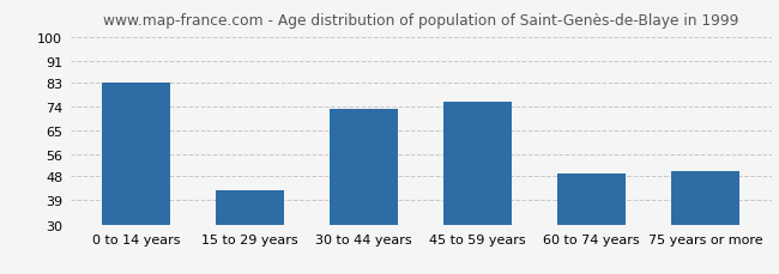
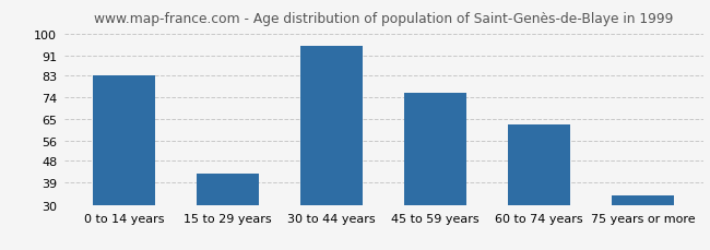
30 to 44 years: 73 -> 95
60 to 74 years: 49 -> 63
75 years or more: 50 -> 34
